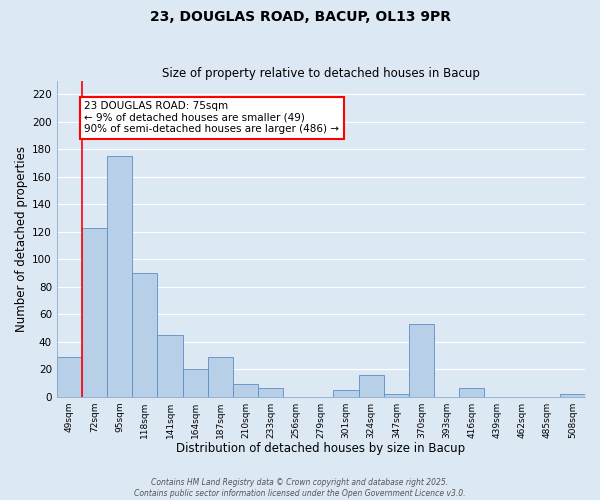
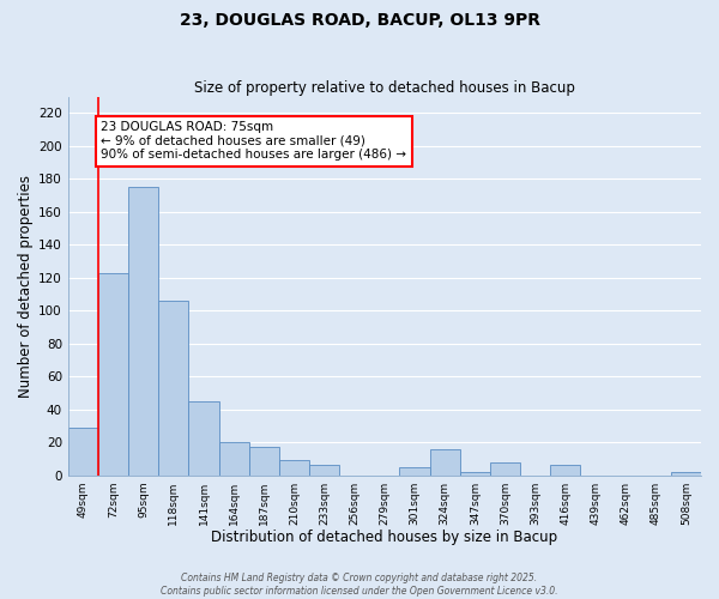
118sqm: 90 -> 106
187sqm: 29 -> 17
370sqm: 53 -> 8
